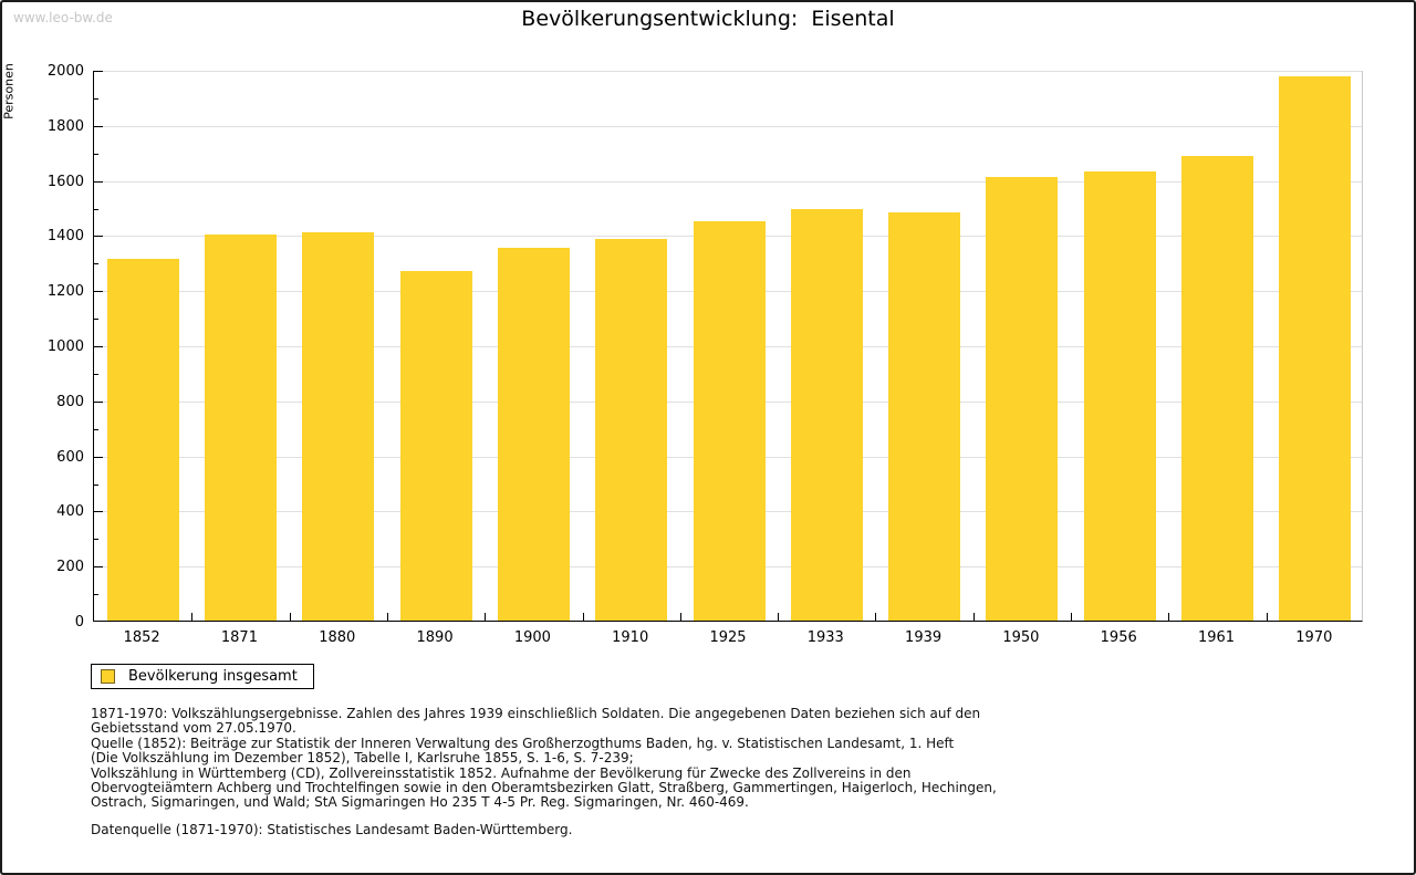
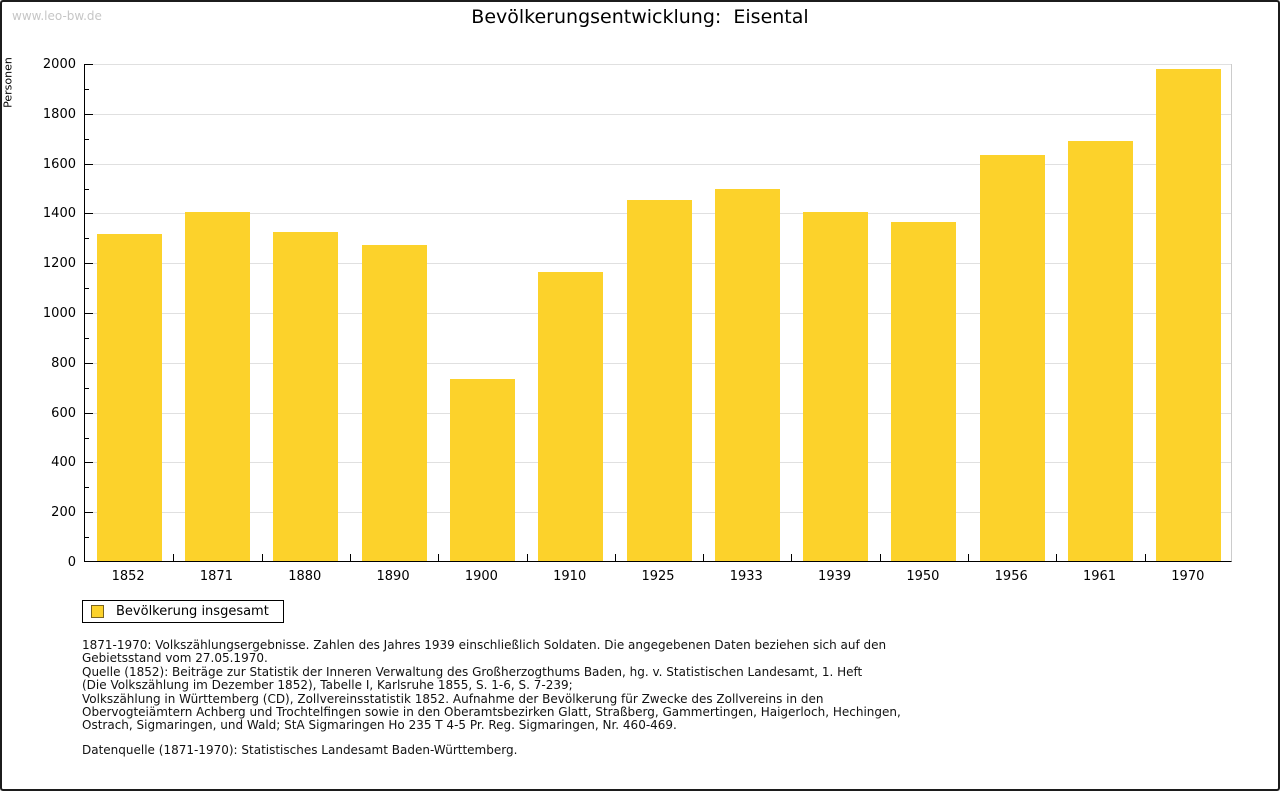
1880: 1410 -> 1320
1900: 1360 -> 730
1910: 1380 -> 1160
1939: 1480 -> 1400
1950: 1610 -> 1360
